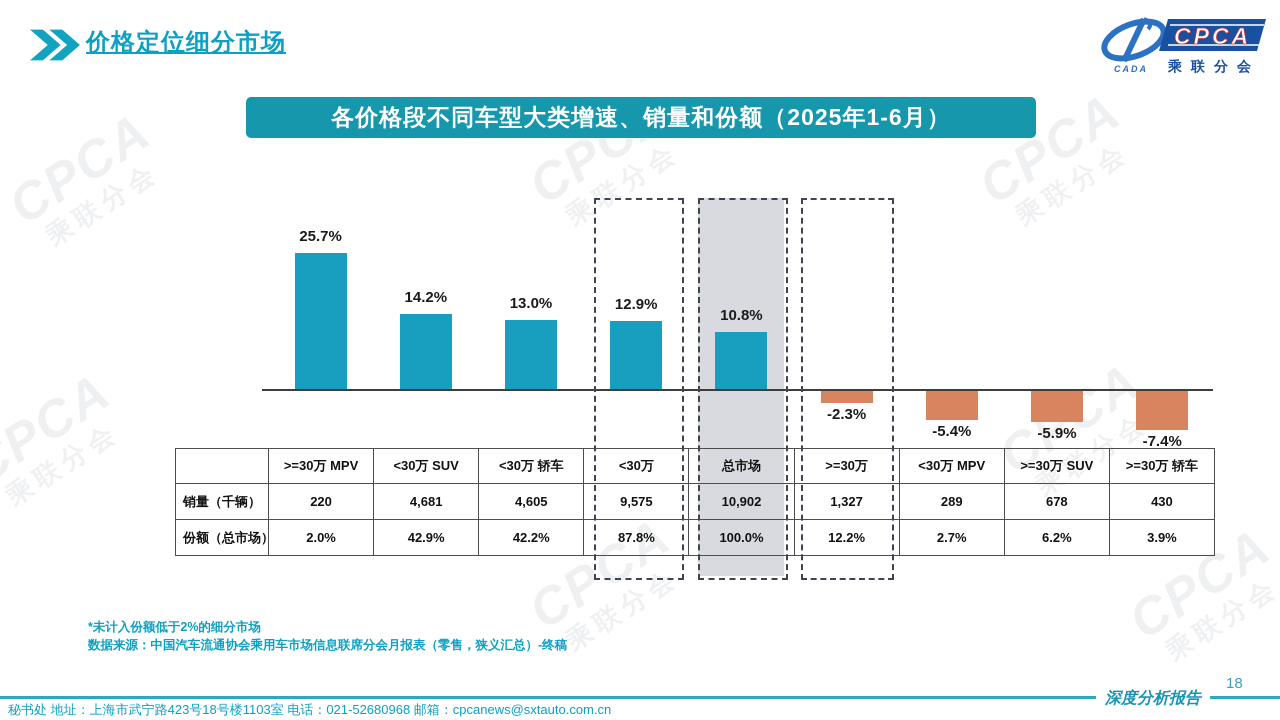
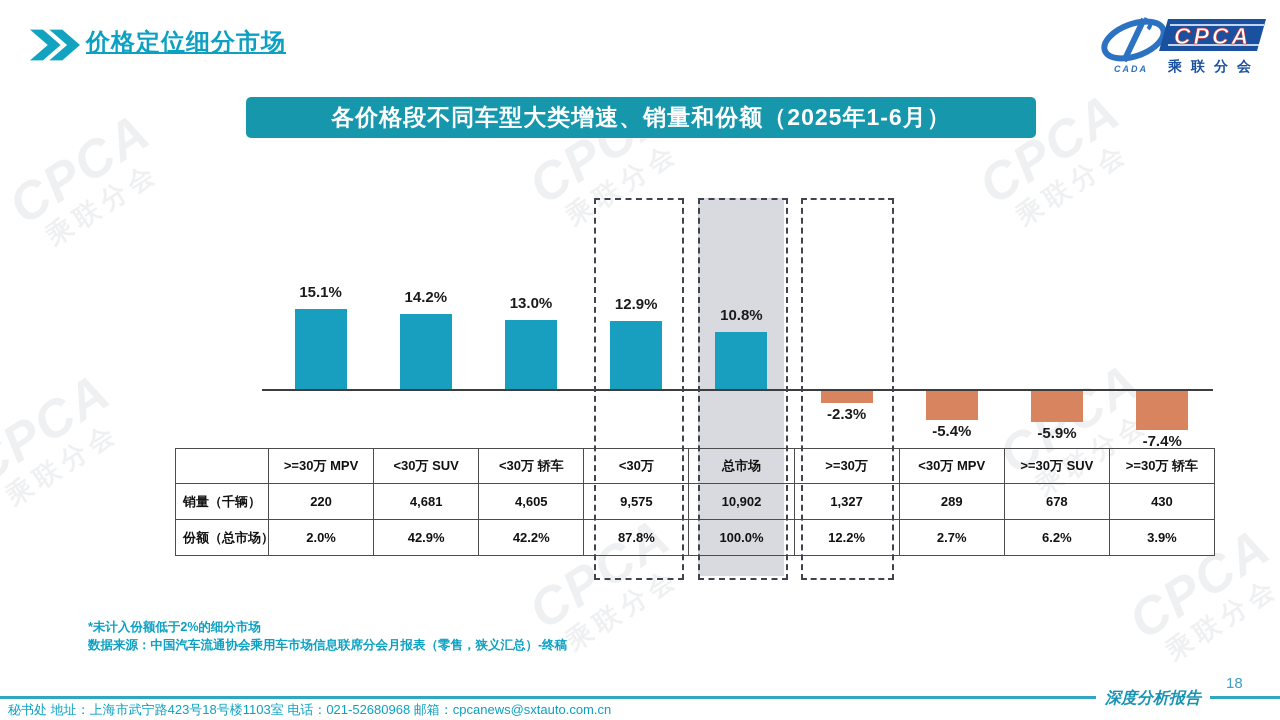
>=30万 MPV: 25.7% -> 15.1%
